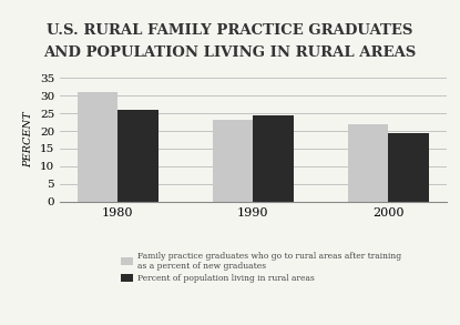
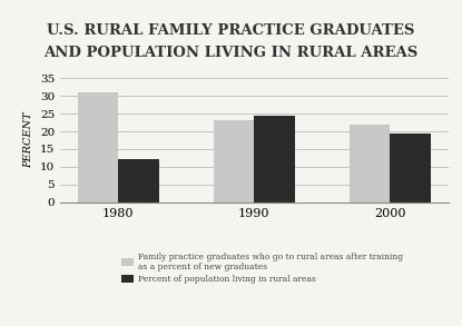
Percent of population living in rural areas/1980: 26.0 -> 12.0
